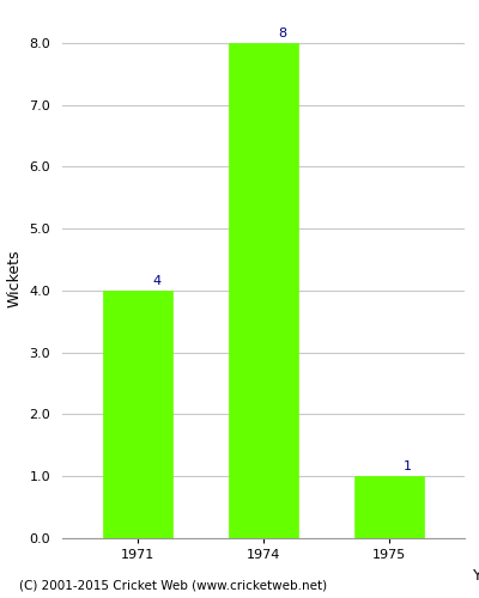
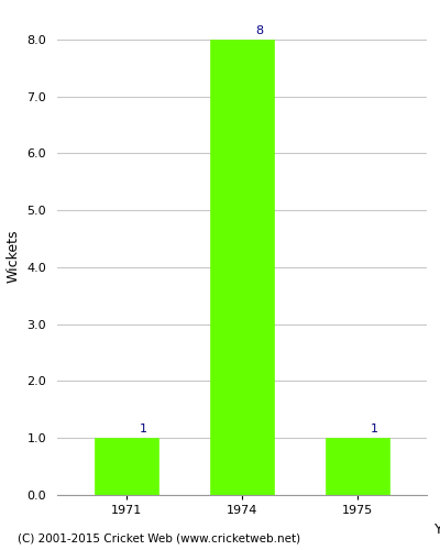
1971: 4 -> 1
